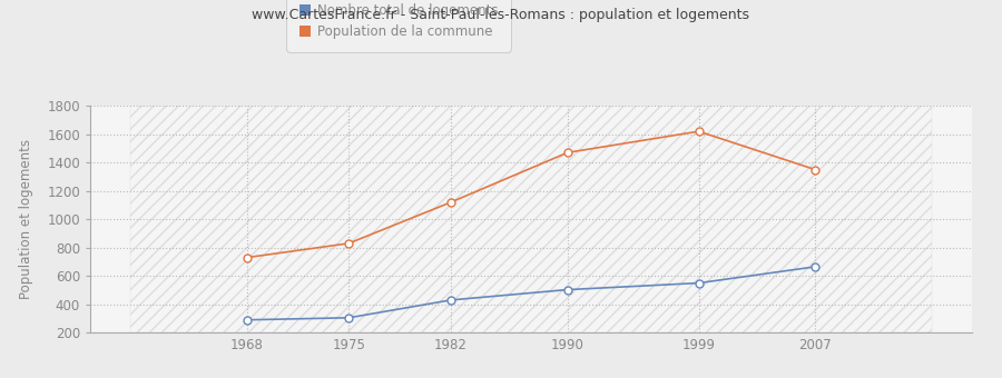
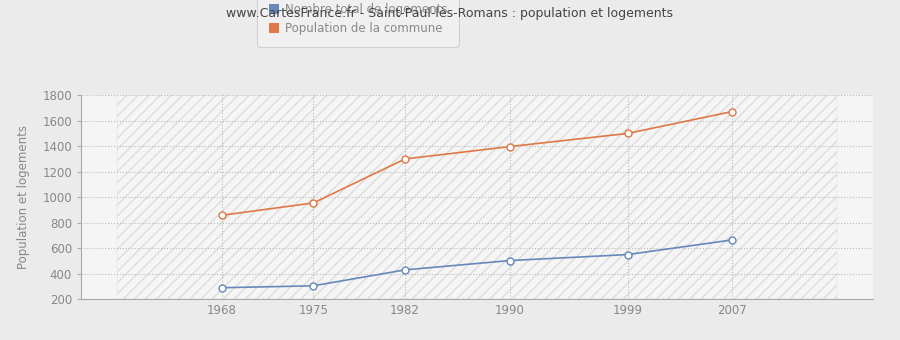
Population de la commune/1968: 730 -> 860
Population de la commune/1975: 830 -> 960
Population de la commune/1982: 1120 -> 1300
Population de la commune/1990: 1470 -> 1400
Population de la commune/1999: 1620 -> 1500
Population de la commune/2007: 1350 -> 1670
